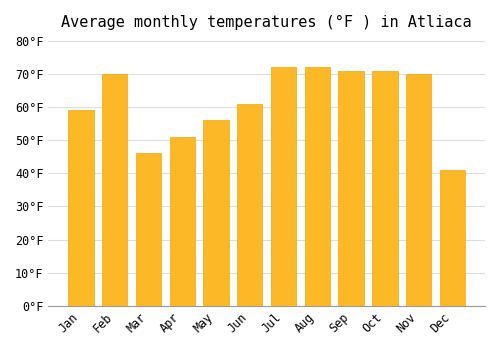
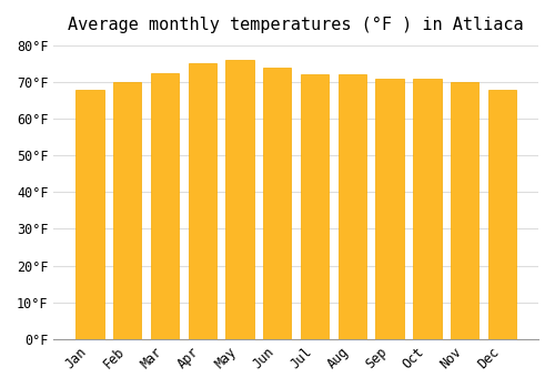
Jan: 59.0°F -> 68.0°F
Mar: 46.0°F -> 72.5°F
Apr: 51.0°F -> 75.0°F
May: 56.0°F -> 76.0°F
Jun: 61.0°F -> 74.0°F
Dec: 41.0°F -> 68.0°F
